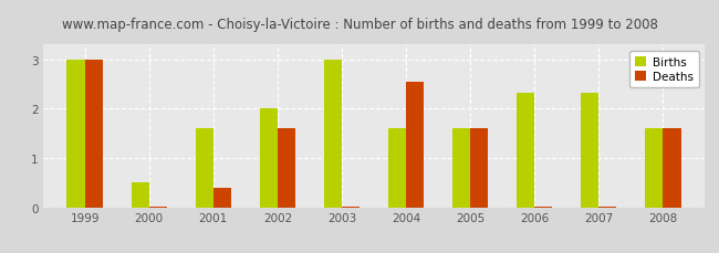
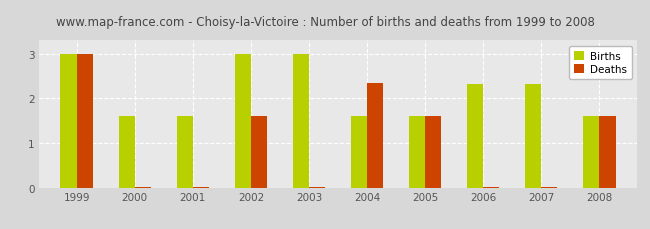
Births/2000: 0.50 -> 1.60
Deaths/2001: 0.40 -> 0.02
Births/2002: 2.00 -> 3.00
Deaths/2004: 2.55 -> 2.35
